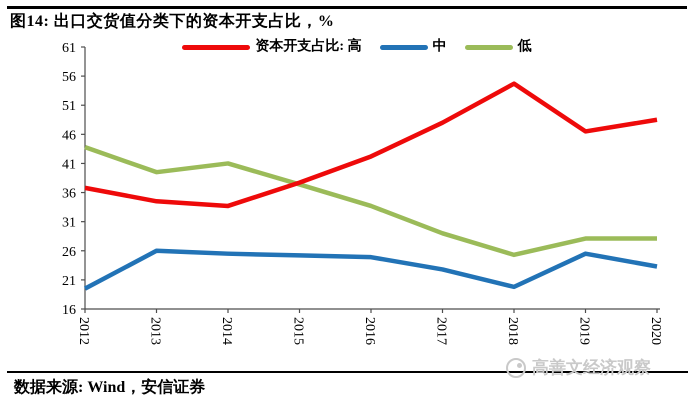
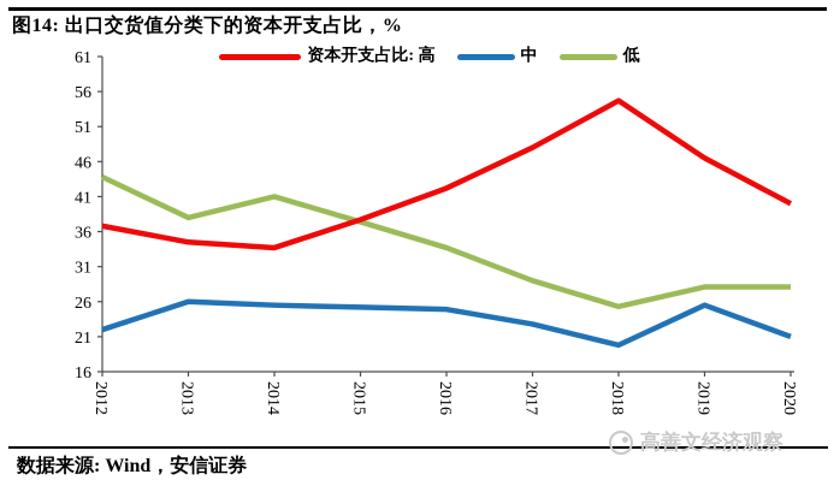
中/2012: 20 -> 22
低/2013: 40 -> 38
资本开支占比: 高/2020: 48 -> 40
中/2020: 23 -> 21
